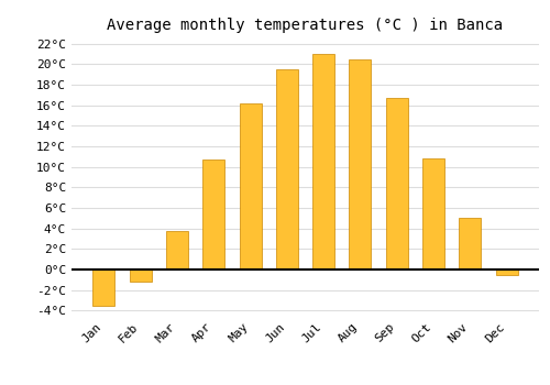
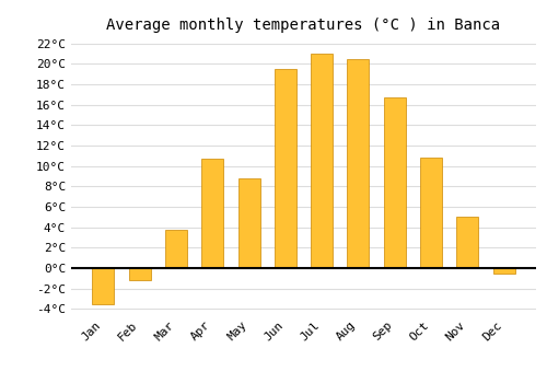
May: 16.2°C -> 8.8°C
